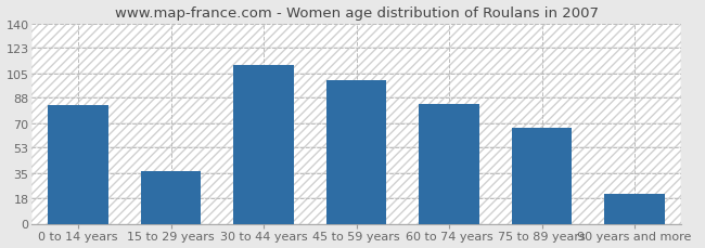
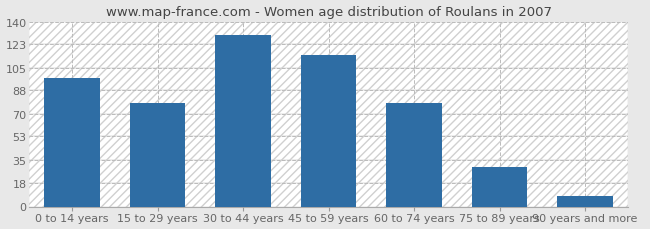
0 to 14 years: 83 -> 97
15 to 29 years: 37 -> 78
30 to 44 years: 111 -> 130
45 to 59 years: 100 -> 115
60 to 74 years: 84 -> 78
75 to 89 years: 67 -> 30
90 years and more: 21 -> 8
